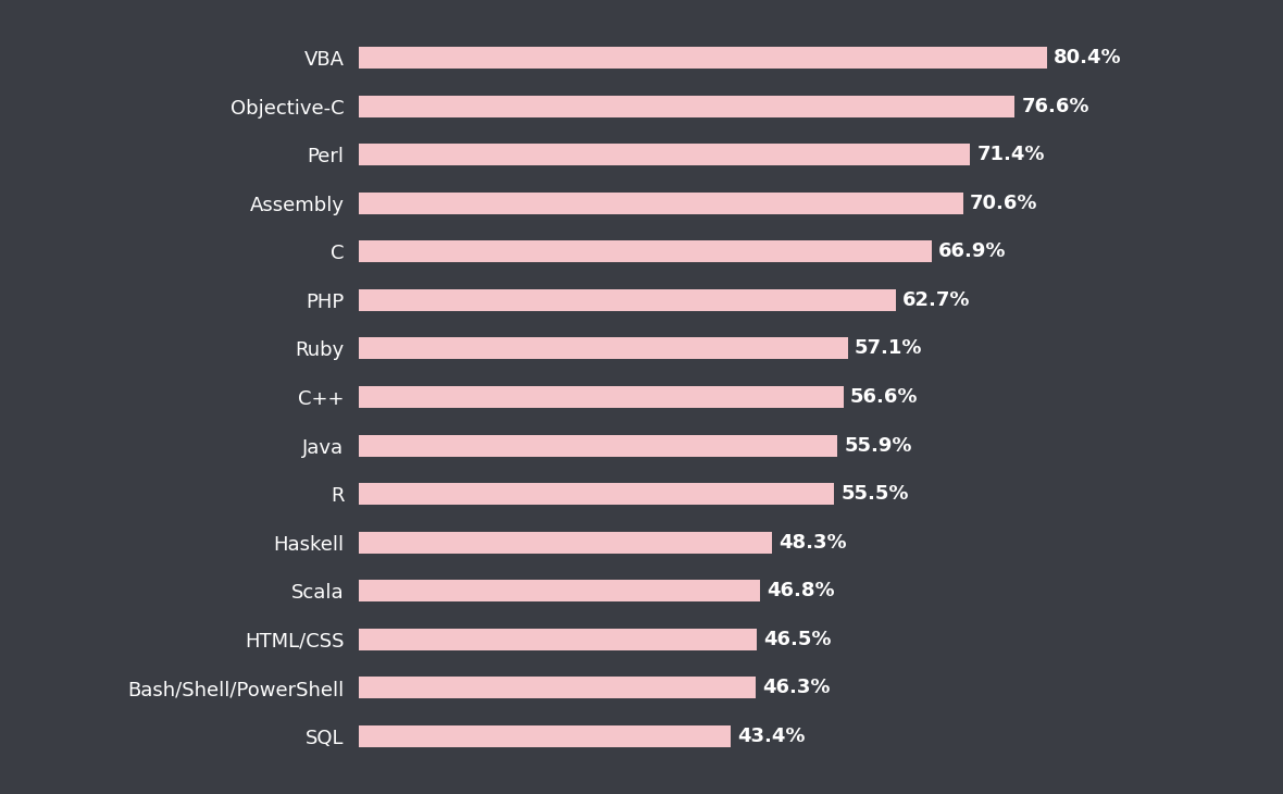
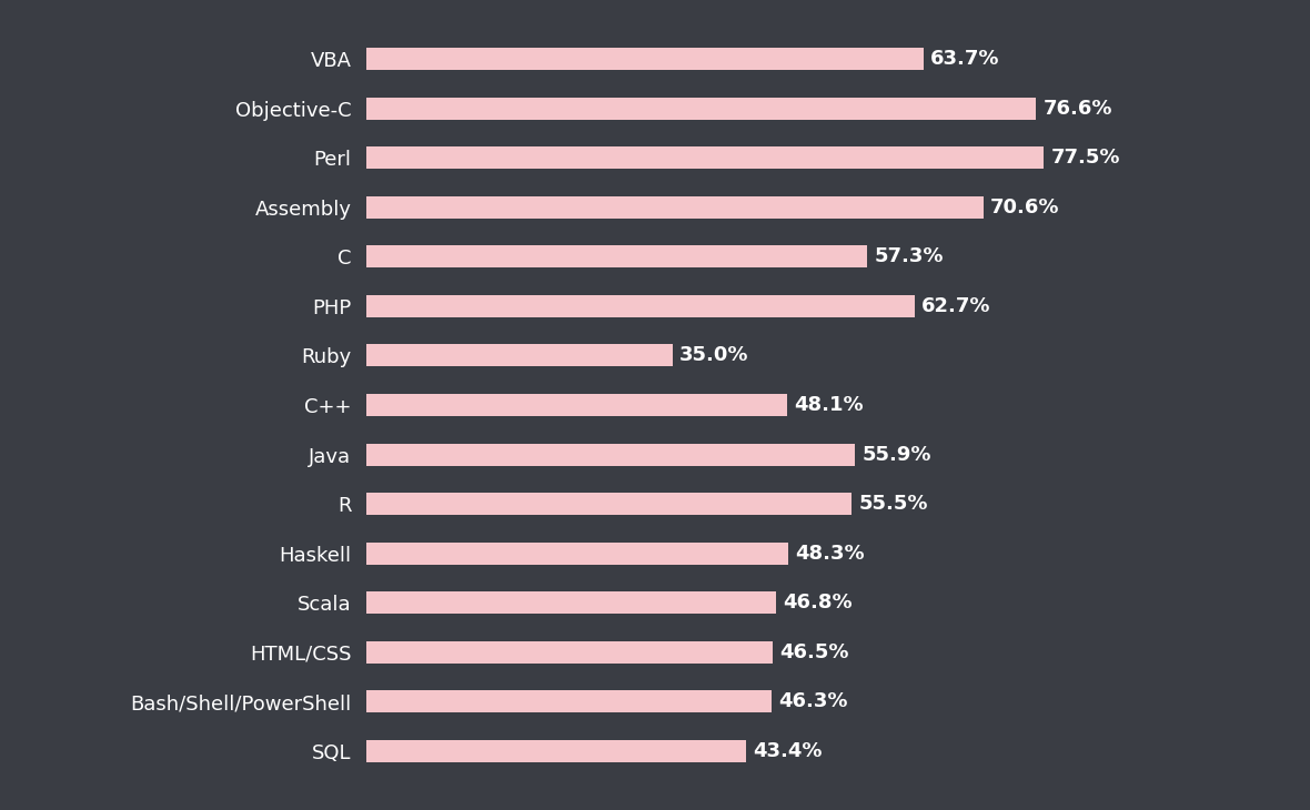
VBA: 80.4% -> 63.7%
Perl: 71.4% -> 77.5%
C: 66.9% -> 57.3%
Ruby: 57.1% -> 35.0%
C++: 56.6% -> 48.1%
